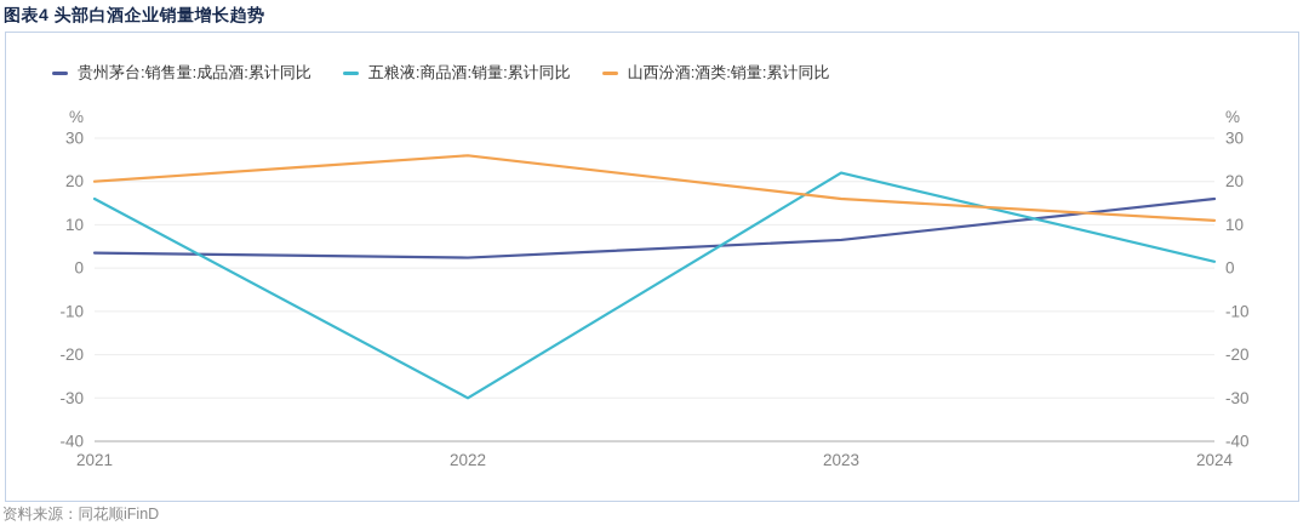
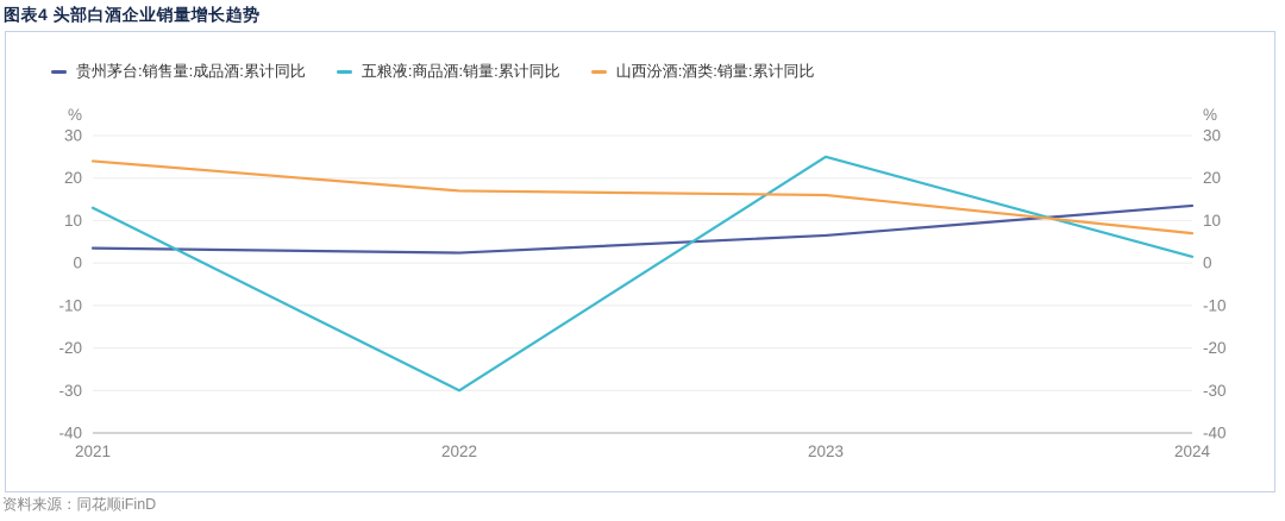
五粮液:商品酒:销量:累计同比/2021: 16 -> 13
山西汾酒:酒类:销量:累计同比/2021: 20 -> 24
山西汾酒:酒类:销量:累计同比/2022: 26 -> 17
五粮液:商品酒:销量:累计同比/2023: 22 -> 25
贵州茅台:销售量:成品酒:累计同比/2024: 16 -> 14
山西汾酒:酒类:销量:累计同比/2024: 11 -> 7
